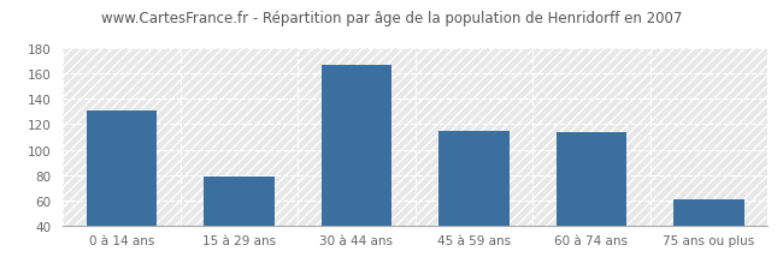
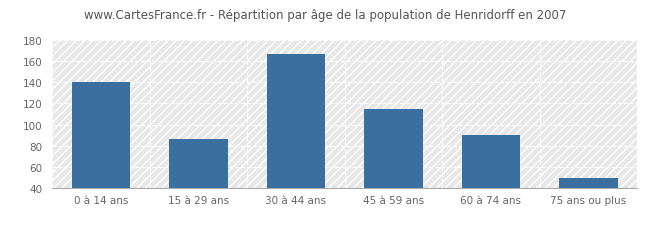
0 à 14 ans: 131 -> 140
15 à 29 ans: 79 -> 86
60 à 74 ans: 114 -> 90
75 ans ou plus: 61 -> 49
